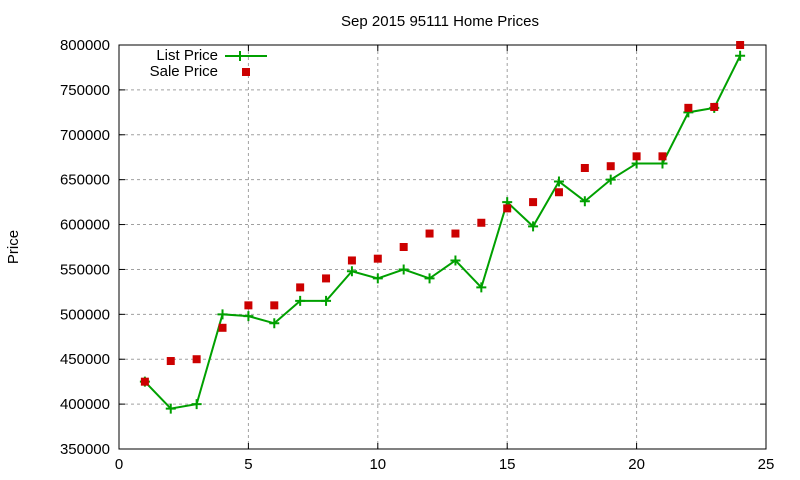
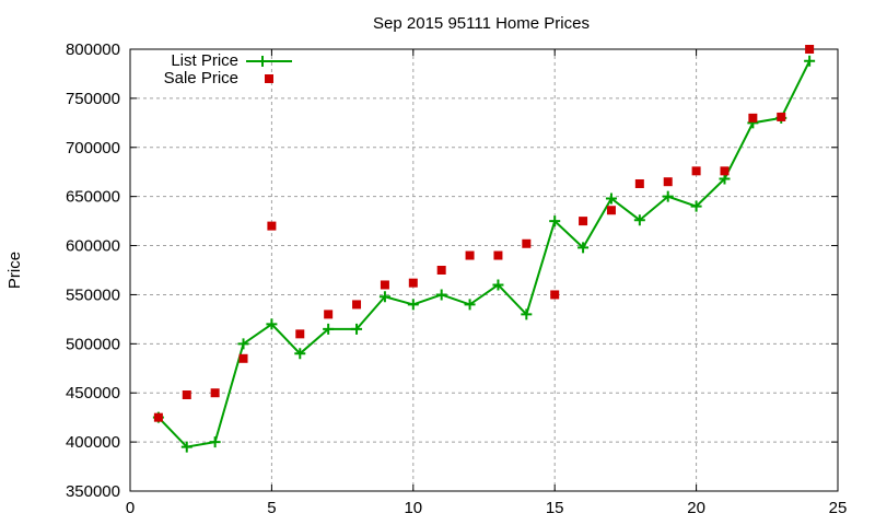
List Price/5: 500000 -> 520000
Sale Price/5: 510000 -> 620000
Sale Price/15: 620000 -> 550000
List Price/20: 670000 -> 640000
